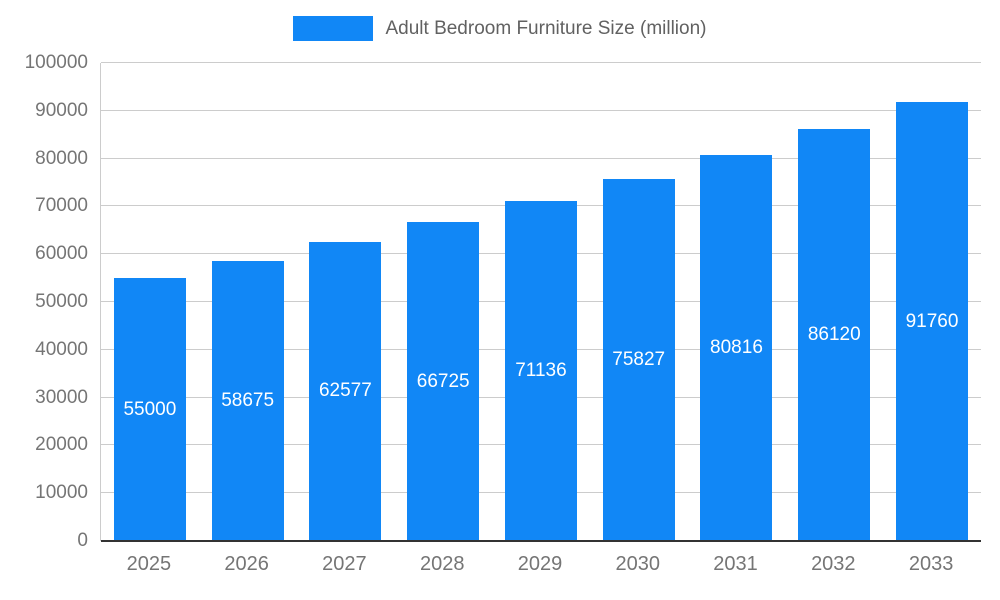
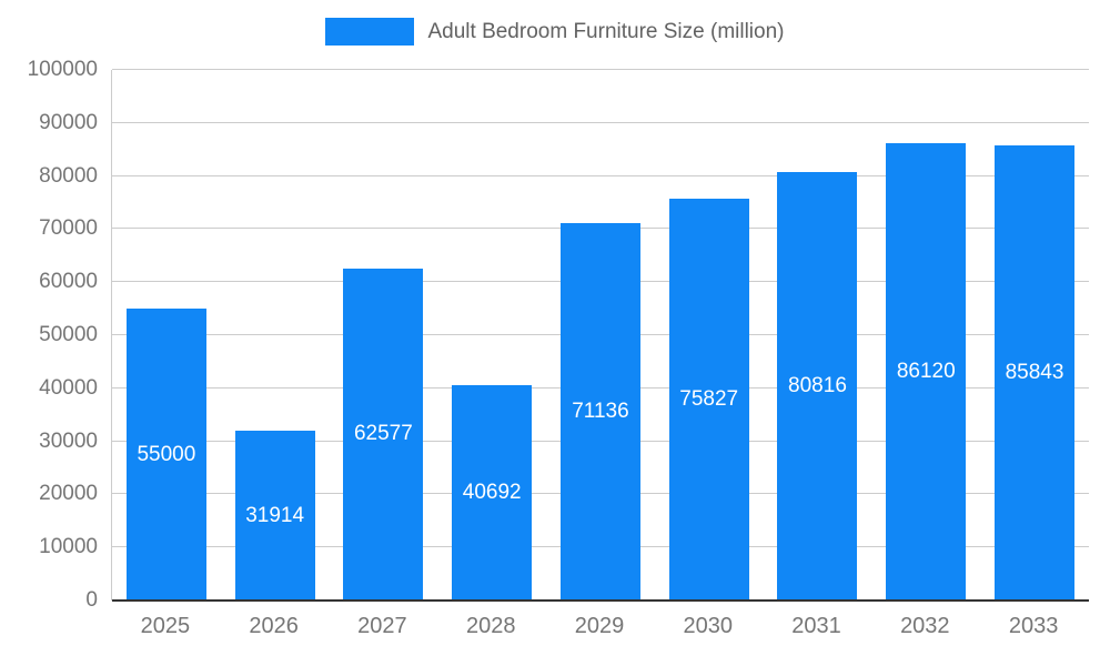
2026: 58675 -> 31914
2028: 66725 -> 40692
2033: 91760 -> 85843
